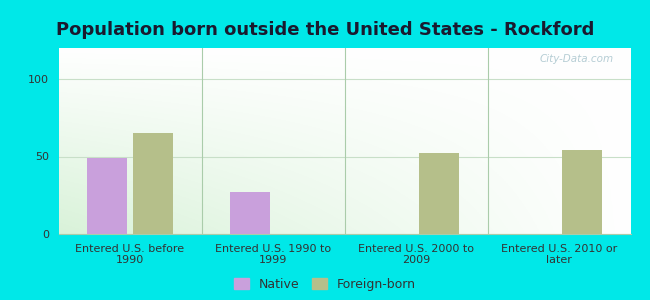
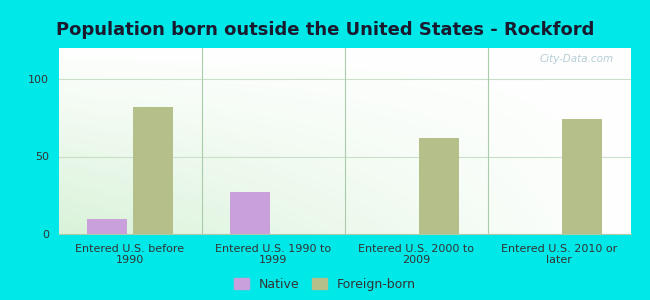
Native/Entered U.S. before 1990: 49 -> 10
Foreign-born/Entered U.S. before 1990: 65 -> 82
Foreign-born/Entered U.S. 2000 to 2009: 52 -> 62
Foreign-born/Entered U.S. 2010 or later: 54 -> 74
